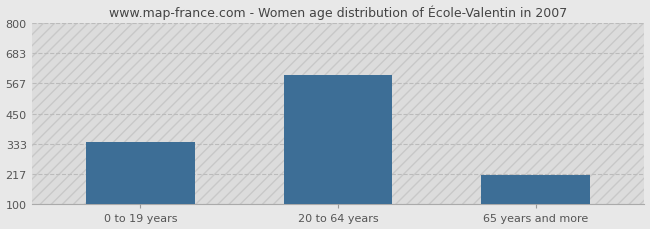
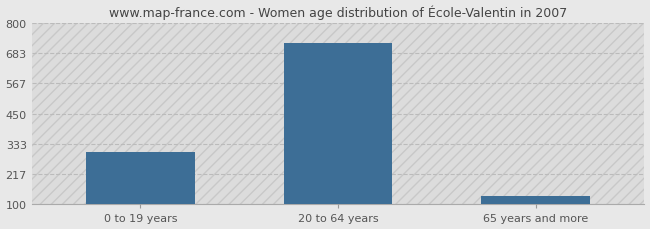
0 to 19 years: 340 -> 302
20 to 64 years: 600 -> 721
65 years and more: 215 -> 132
